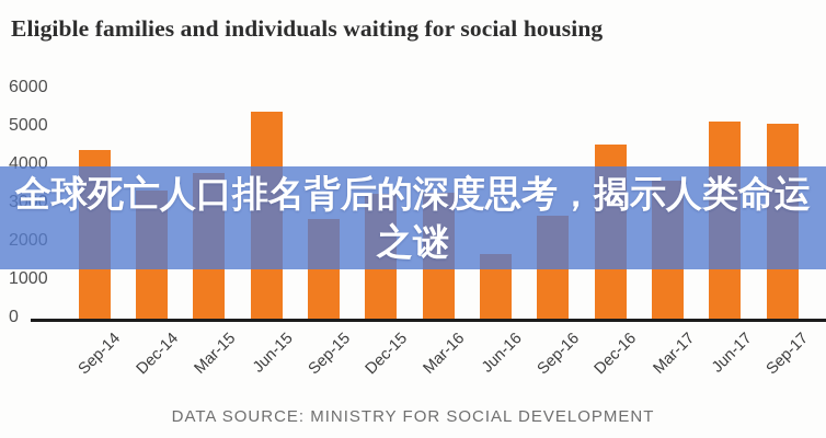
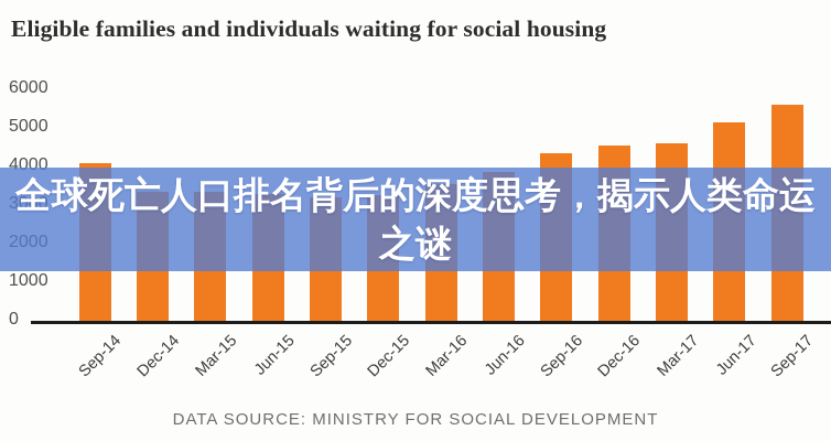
Sep-14: 4400 -> 4100
Mar-15: 3800 -> 3400
Jun-15: 5400 -> 3300
Sep-15: 2600 -> 3200
Mar-16: 3300 -> 3600
Jun-16: 1700 -> 3800
Sep-16: 2700 -> 4400
Mar-17: 3600 -> 4600
Sep-17: 5100 -> 5600
